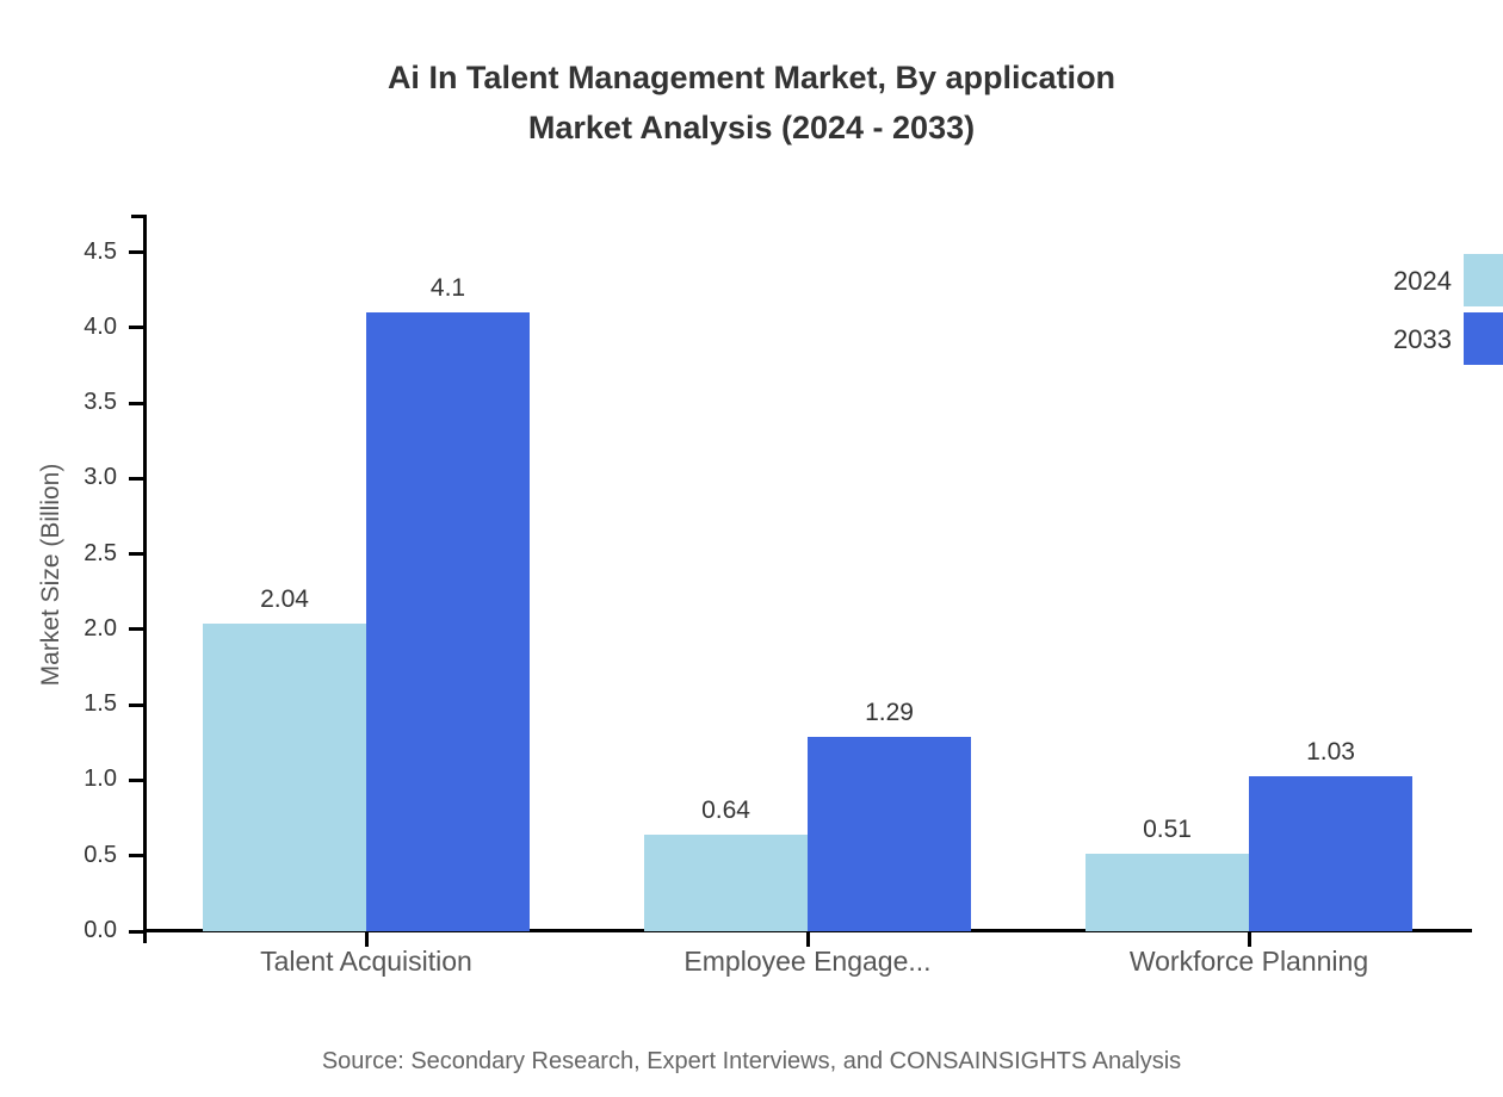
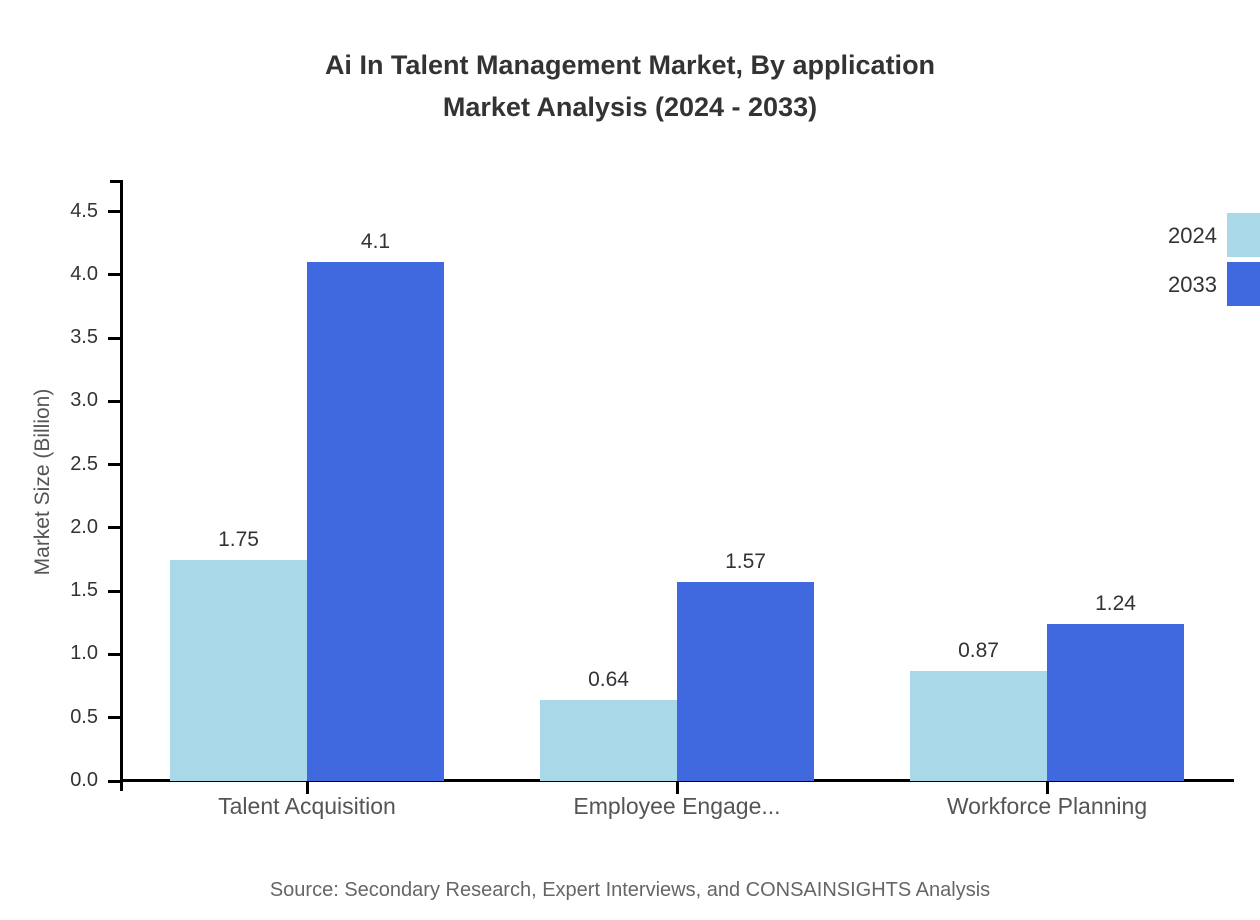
2024/Talent Acquisition: 2.04 -> 1.75
2033/Employee Engage...: 1.29 -> 1.57
2024/Workforce Planning: 0.51 -> 0.87
2033/Workforce Planning: 1.03 -> 1.24
